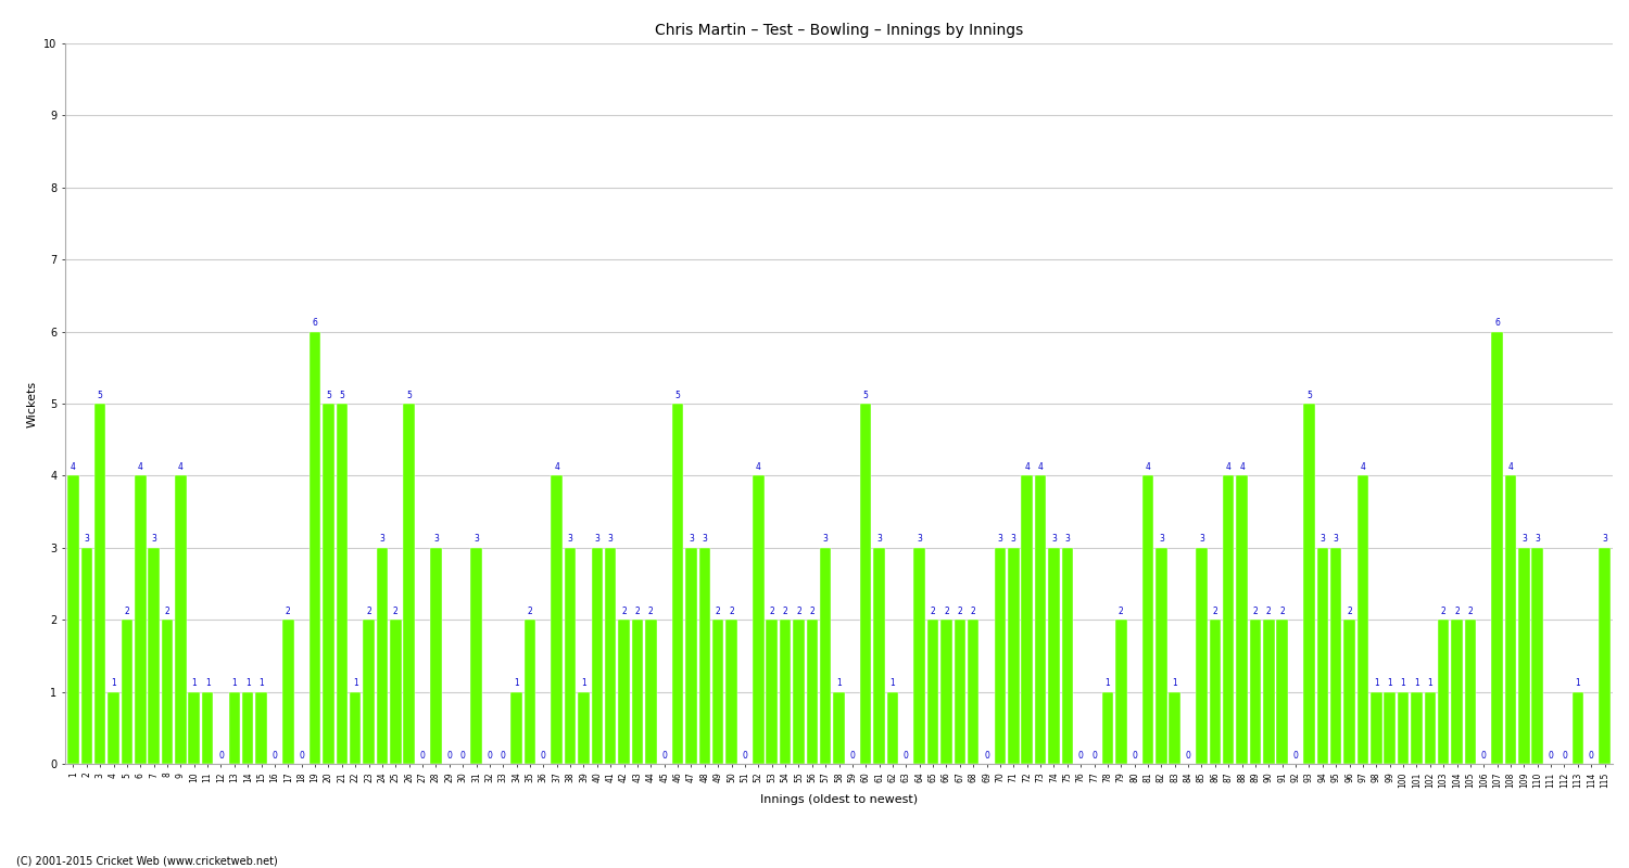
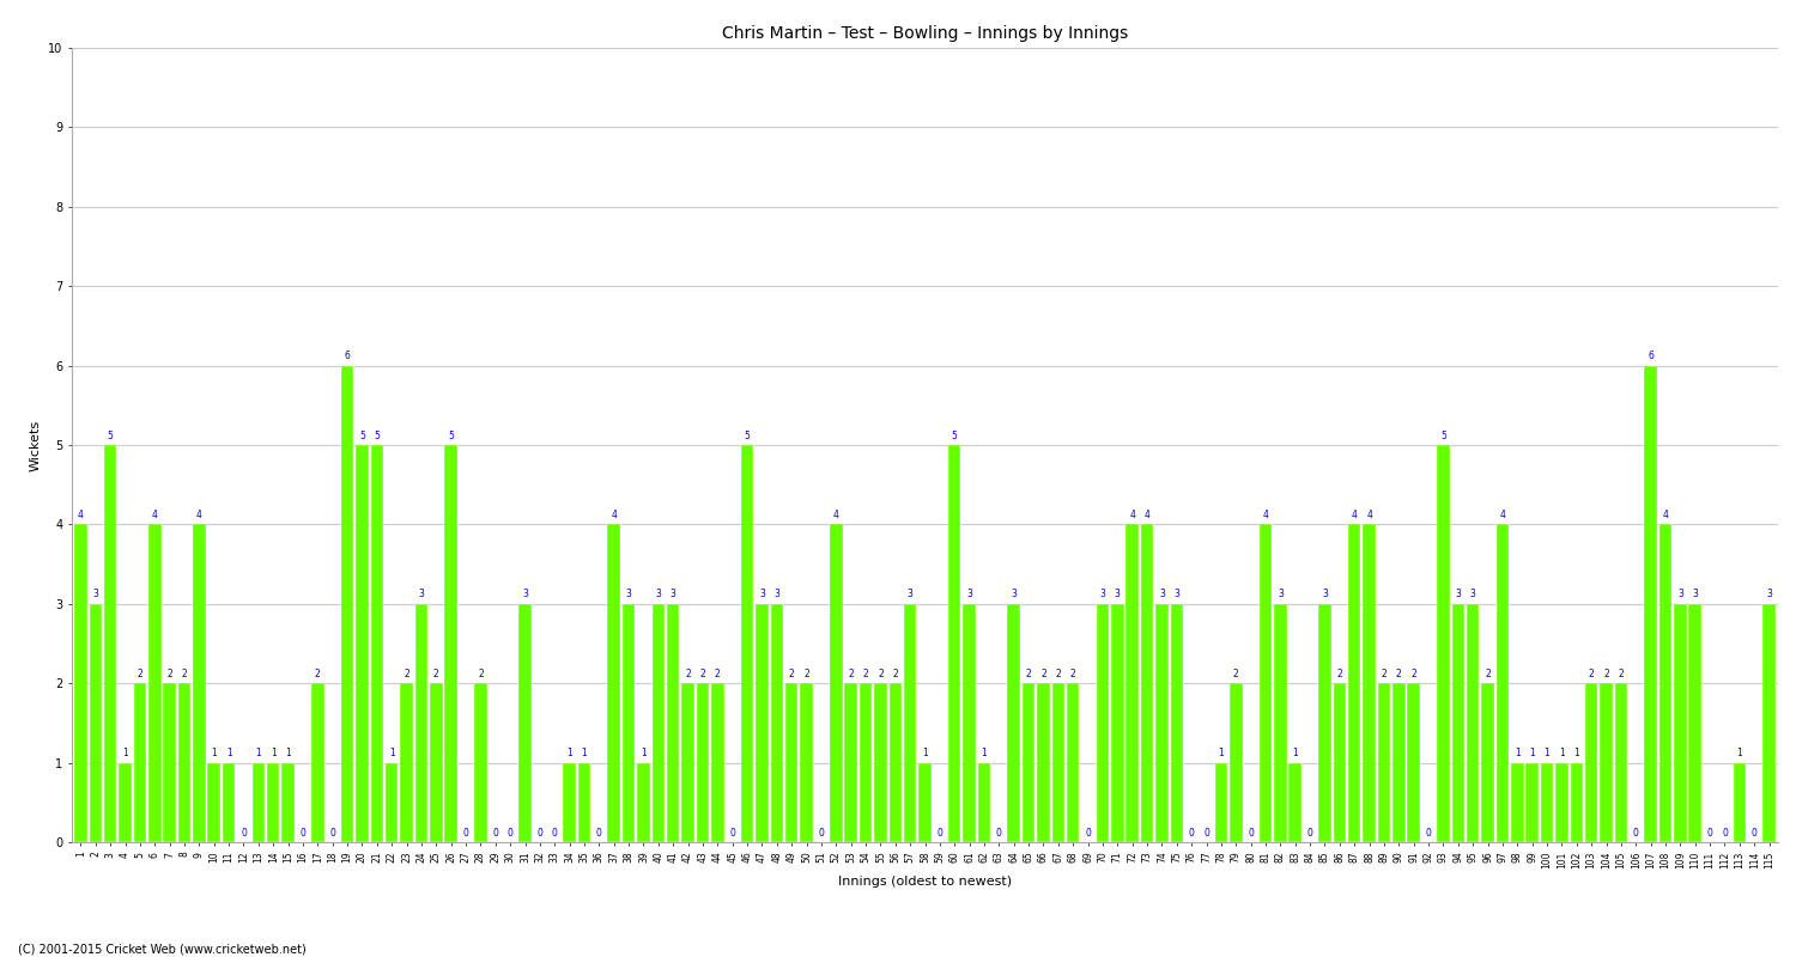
7: 3 -> 2
28: 3 -> 2
35: 2 -> 1
